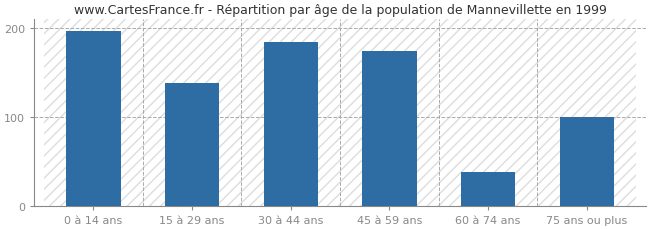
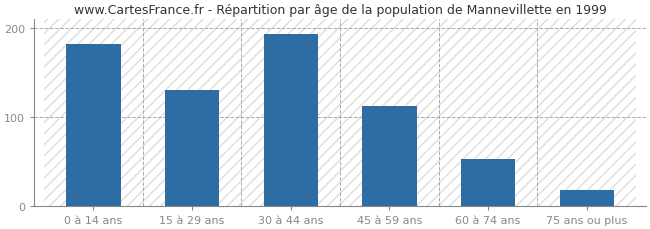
0 à 14 ans: 196 -> 182
15 à 29 ans: 138 -> 130
30 à 44 ans: 184 -> 193
45 à 59 ans: 174 -> 112
60 à 74 ans: 38 -> 52
75 ans ou plus: 100 -> 18
